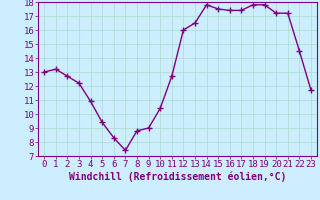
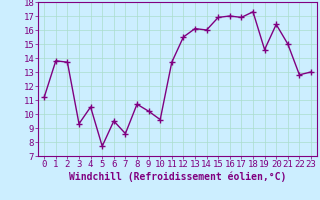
0: 13.0 -> 11.2
1: 13.2 -> 13.8
2: 12.7 -> 13.7
3: 12.2 -> 9.3
4: 10.9 -> 10.5
5: 9.4 -> 7.7
6: 8.3 -> 9.5
7: 7.4 -> 8.6
8: 8.8 -> 10.7
9: 9.0 -> 10.2
10: 10.4 -> 9.6
11: 12.7 -> 13.7
12: 16.0 -> 15.5
13: 16.5 -> 16.1
14: 17.8 -> 16.0
15: 17.5 -> 16.9
16: 17.4 -> 17.0
17: 17.4 -> 16.9
18: 17.8 -> 17.3
19: 17.8 -> 14.6
20: 17.2 -> 16.4
21: 17.2 -> 15.0
22: 14.5 -> 12.8
23: 11.7 -> 13.0
